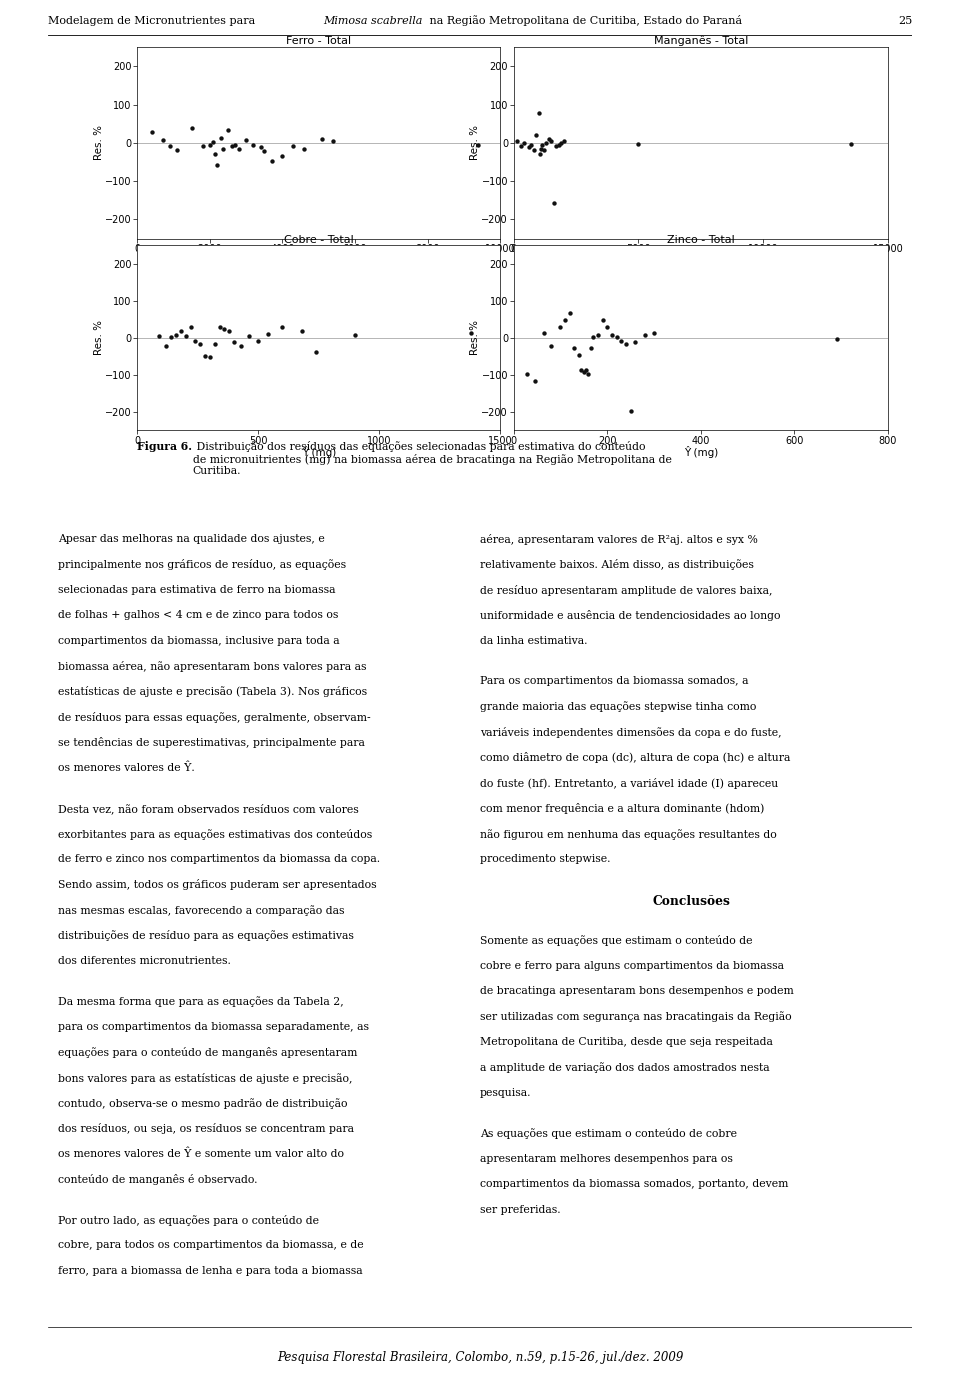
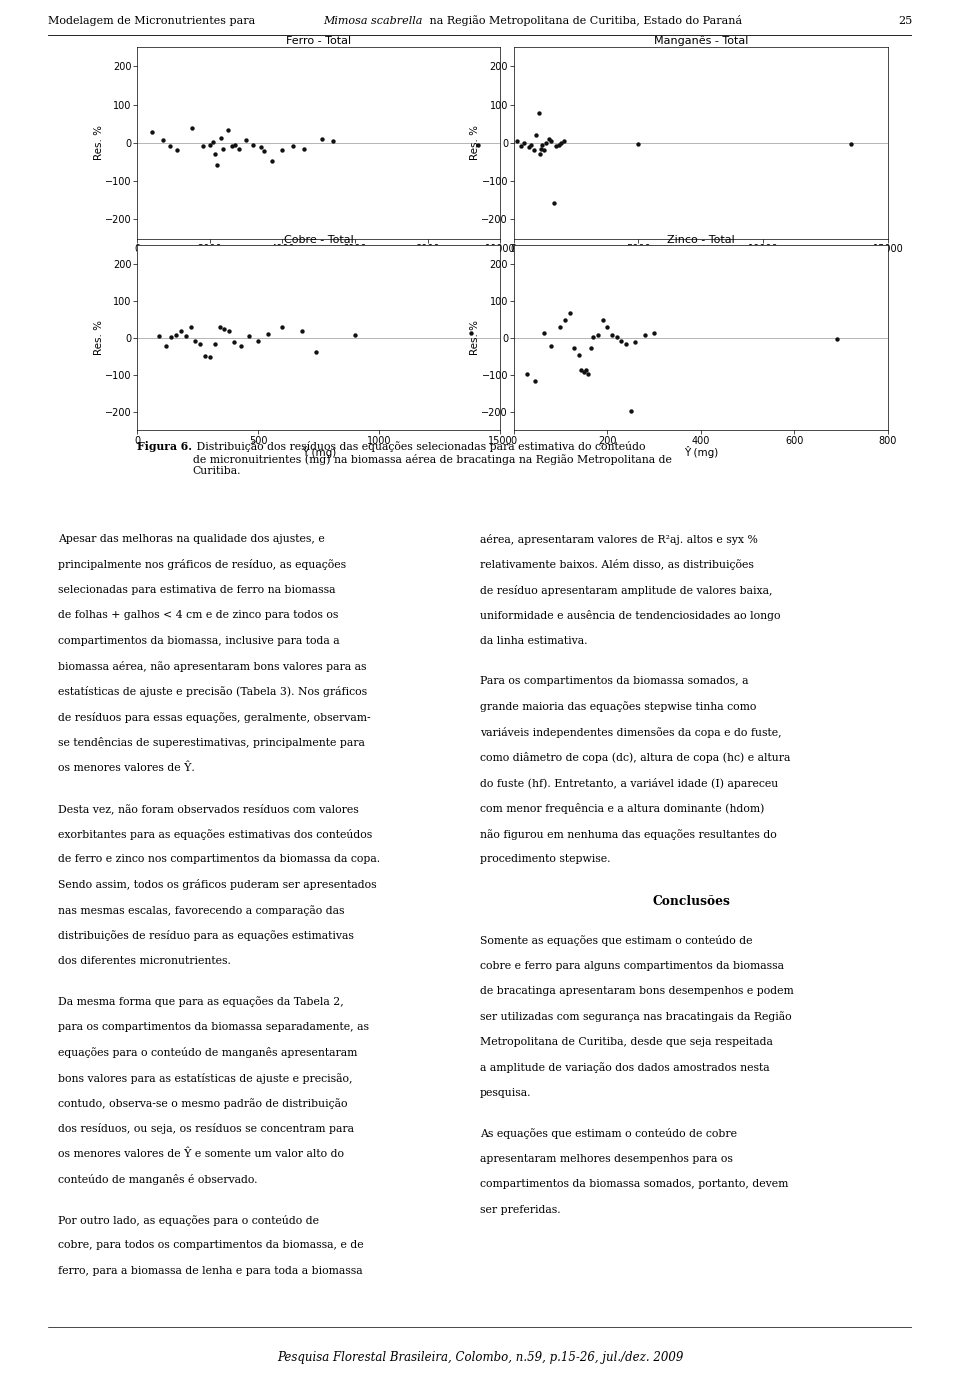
Ferro - Total/4000: -35 -> -18
